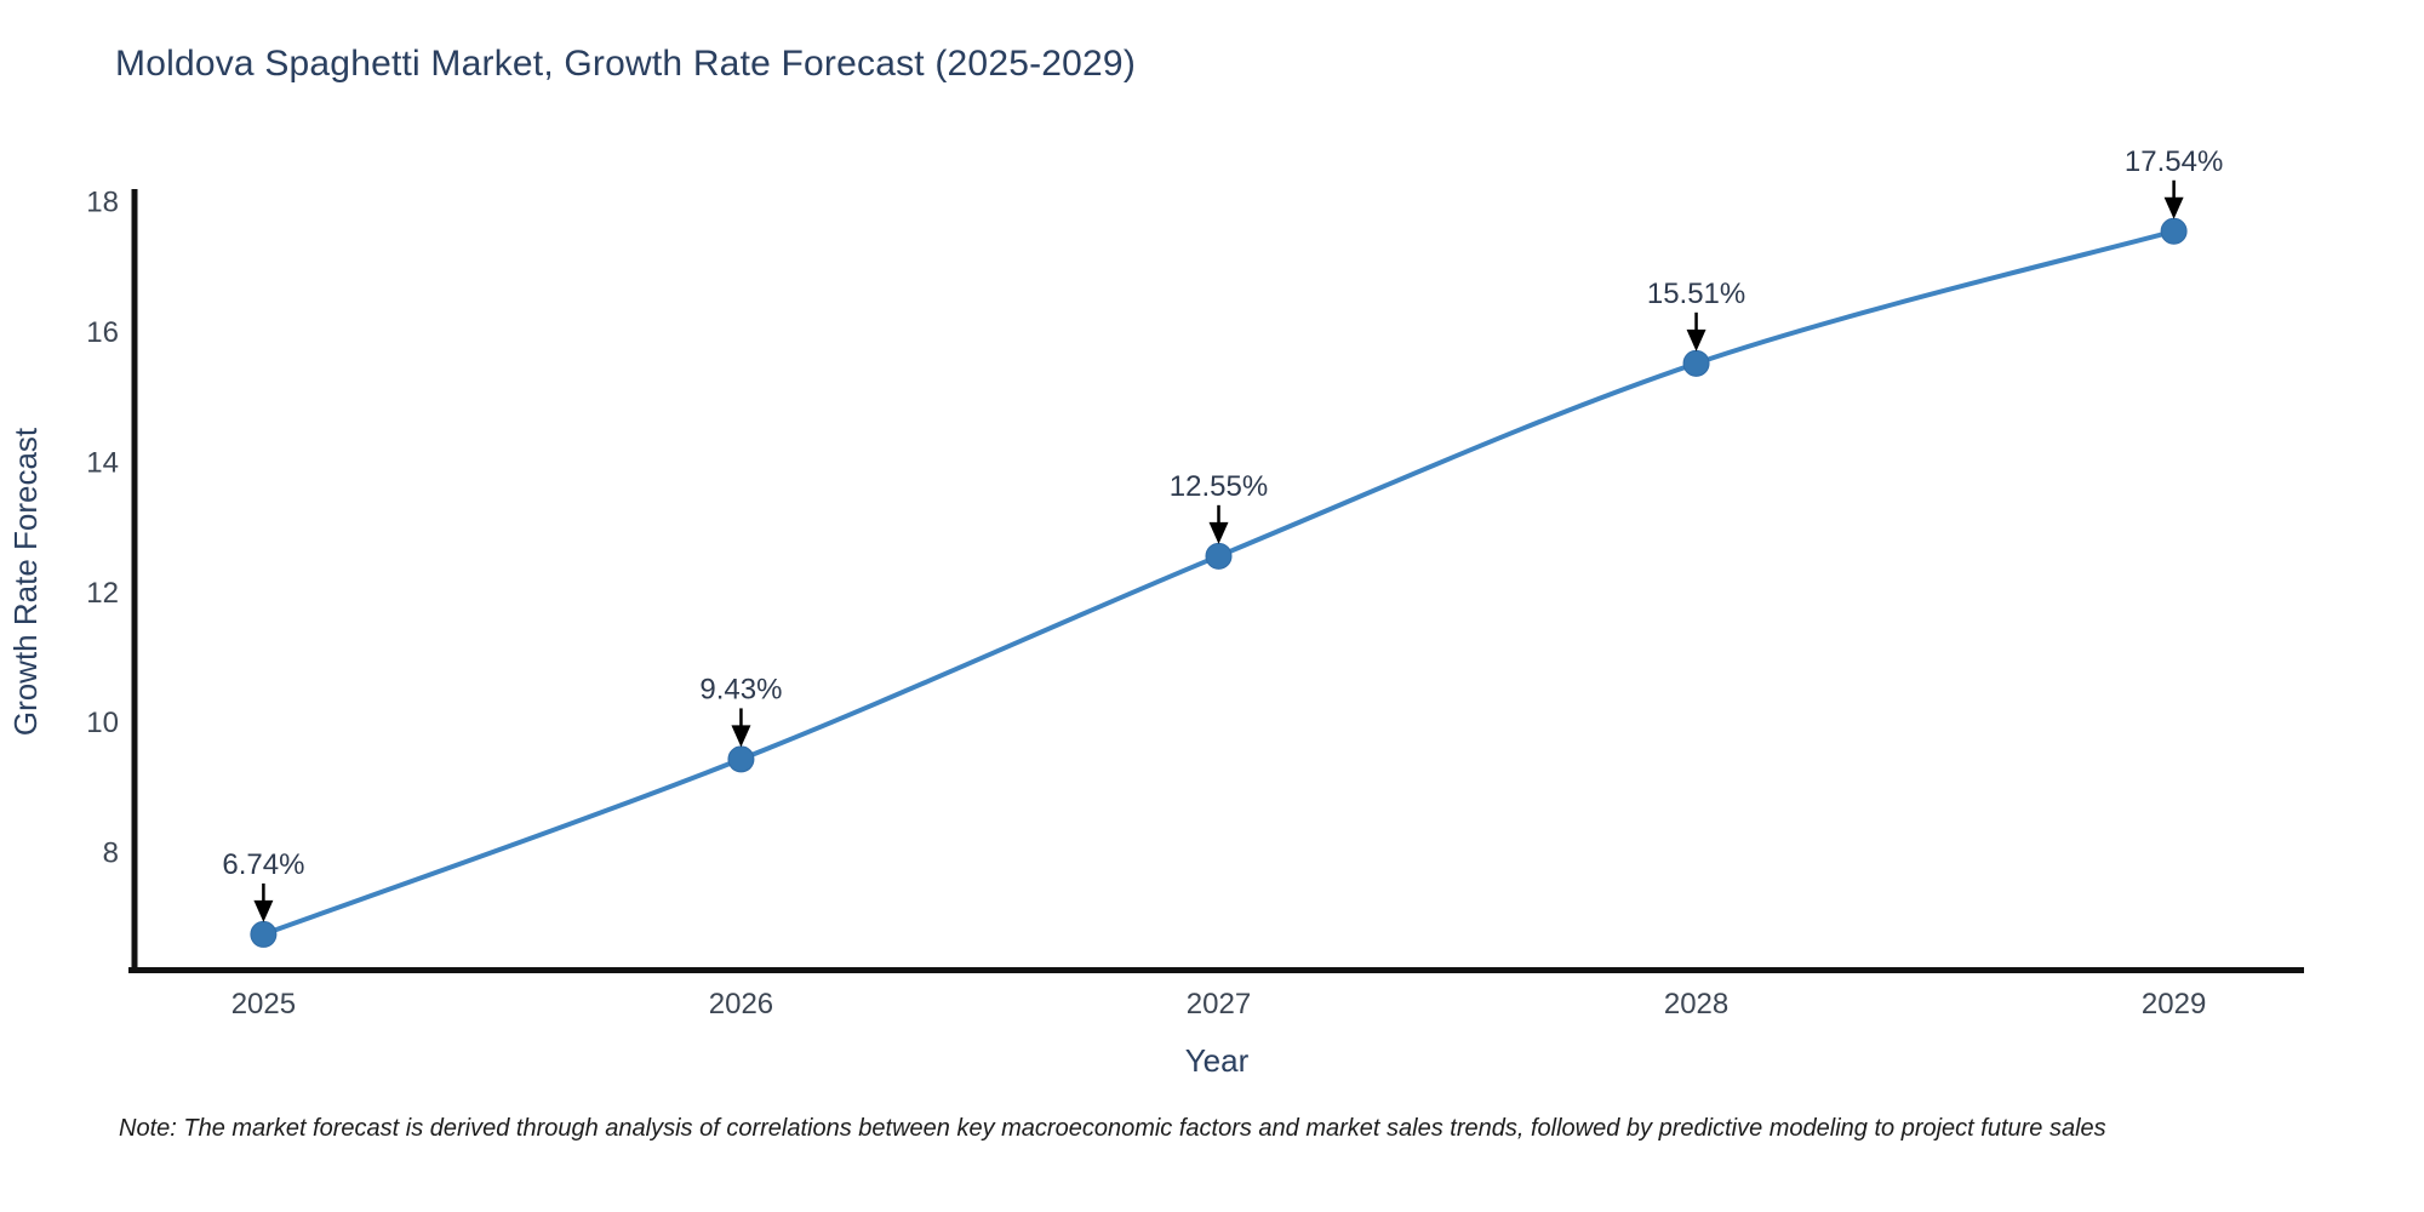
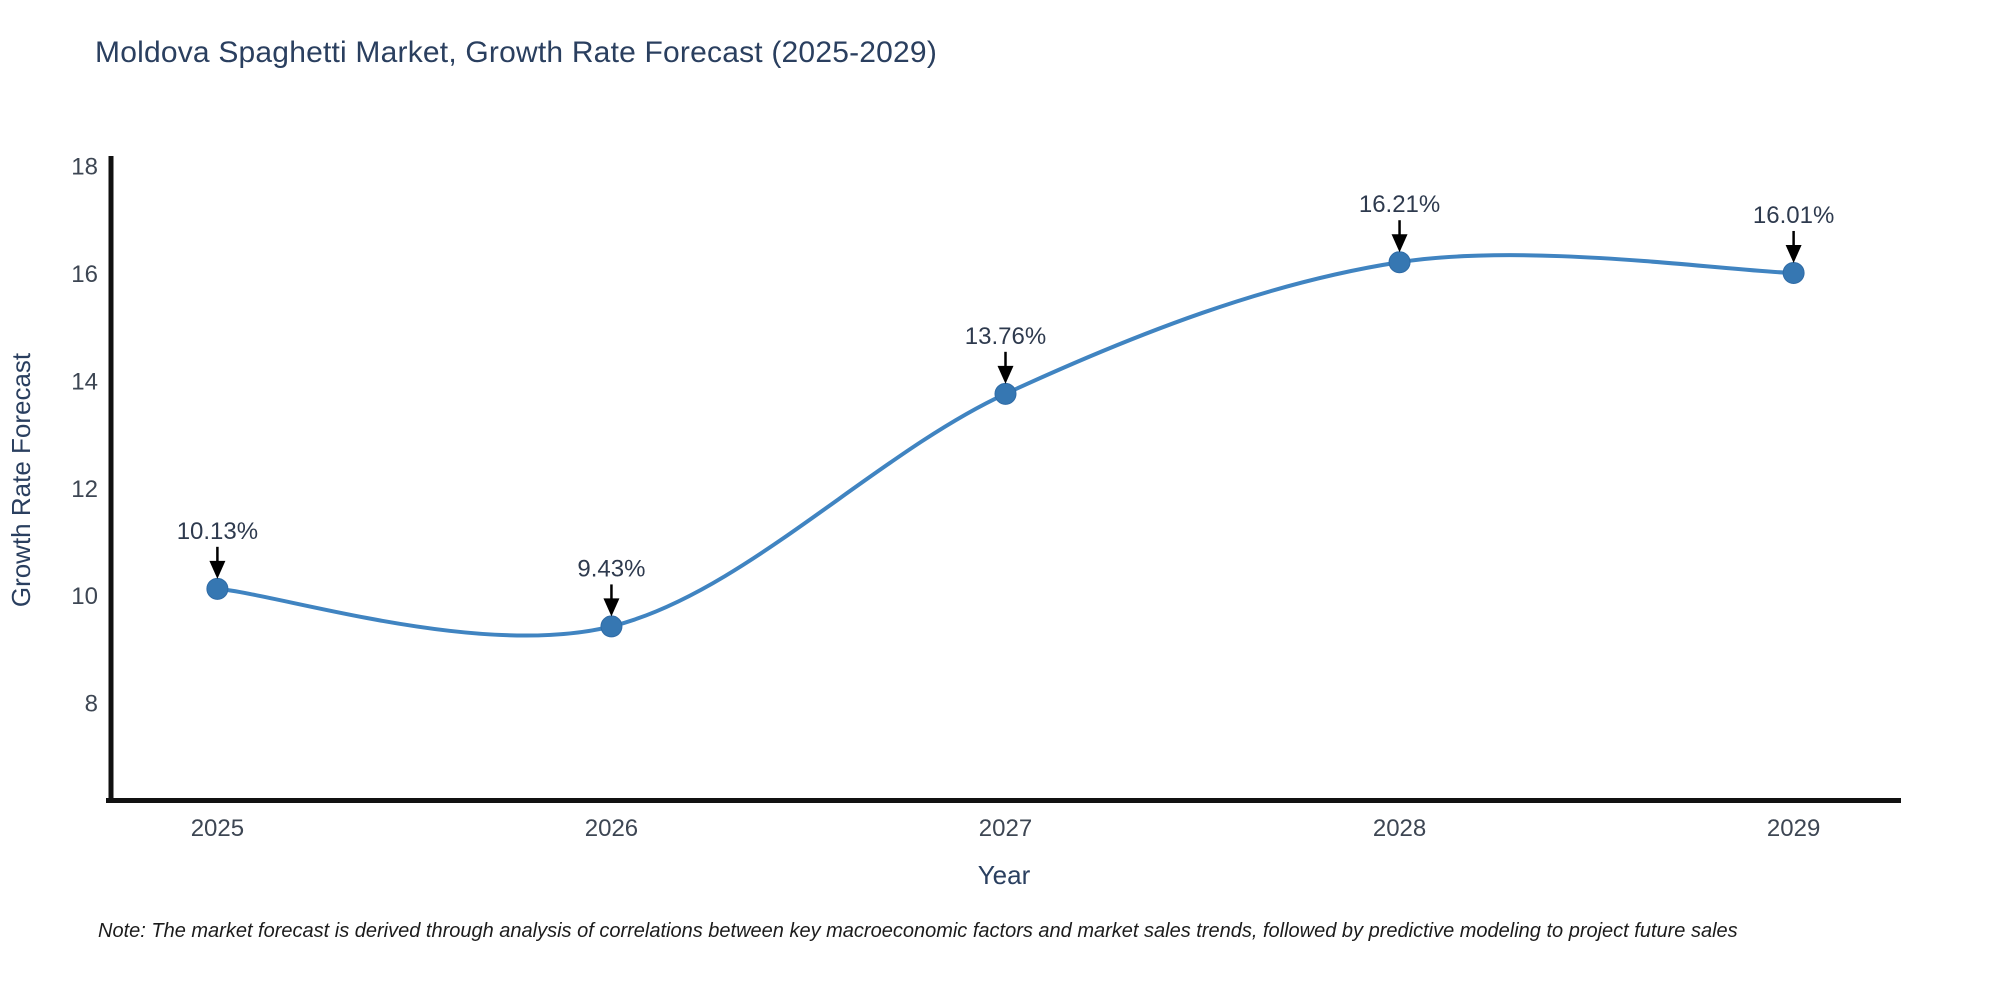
2025: 6.74% -> 10.13%
2027: 12.55% -> 13.76%
2028: 15.51% -> 16.21%
2029: 17.54% -> 16.01%
